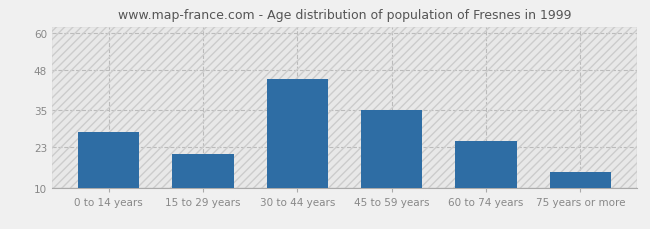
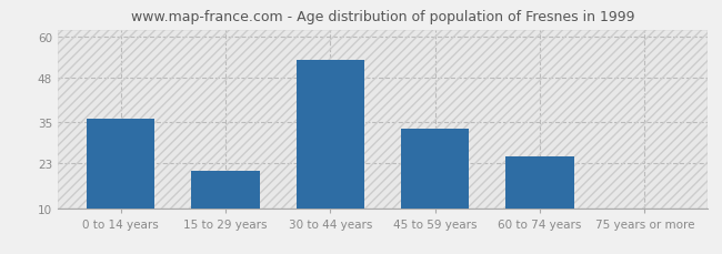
0 to 14 years: 28 -> 36
30 to 44 years: 45 -> 53
45 to 59 years: 35 -> 33
75 years or more: 15 -> 10
